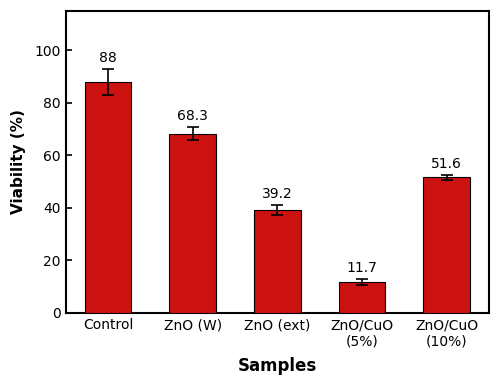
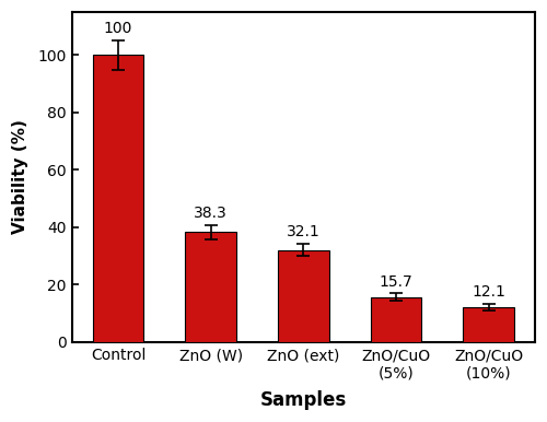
Control: 88 -> 100
ZnO (W): 68.3 -> 38.3
ZnO (ext): 39.2 -> 32.1
ZnO/CuO (5%): 11.7 -> 15.7
ZnO/CuO (10%): 51.6 -> 12.1
